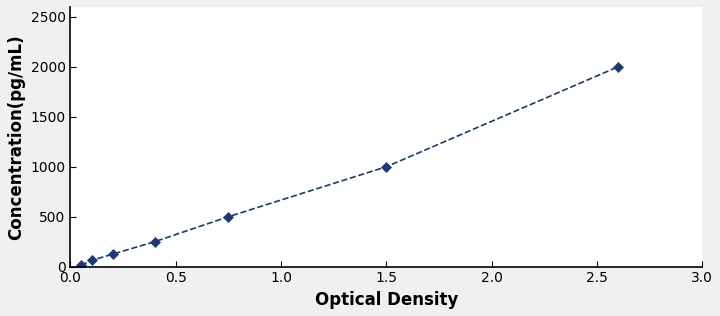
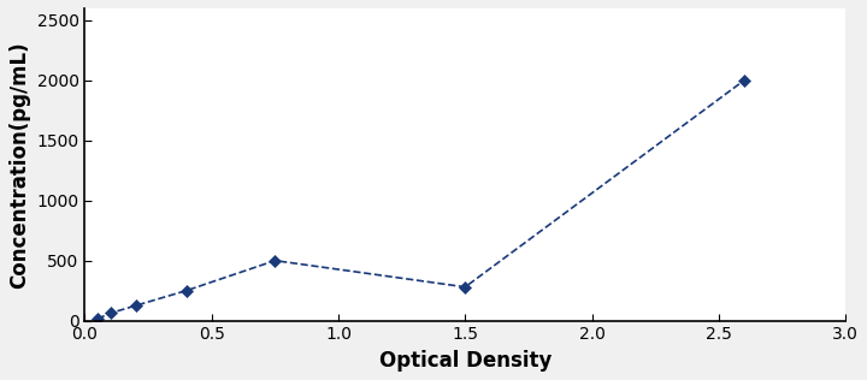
1.5: 1000 -> 280
